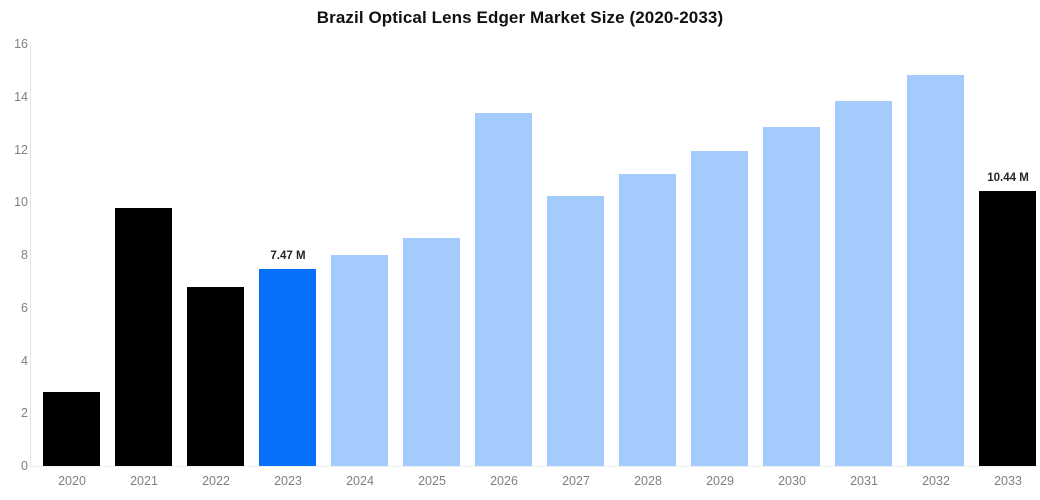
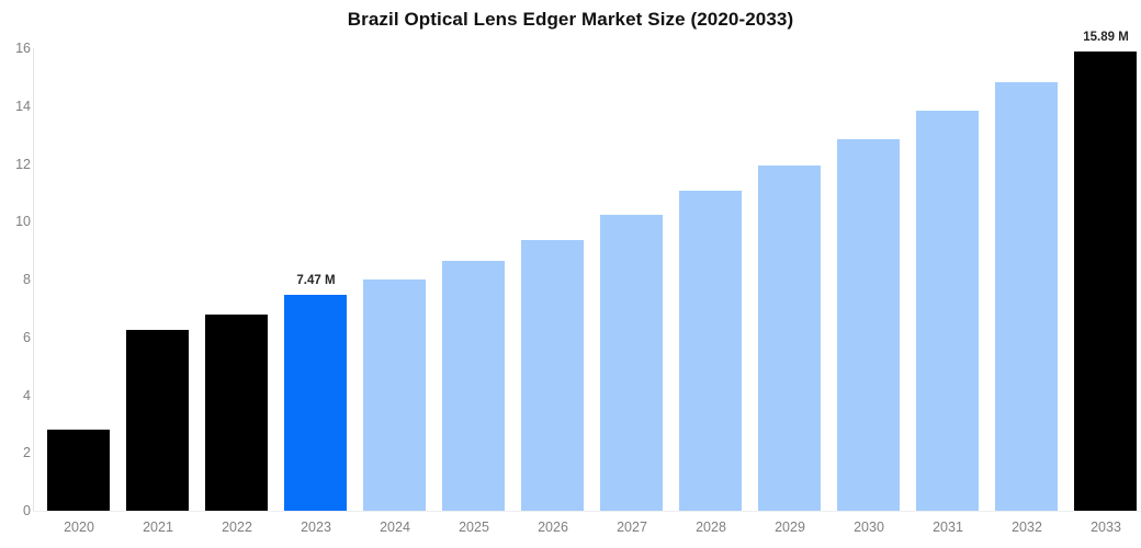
2021: 9.8 -> 6.3
2026: 13.4 -> 9.4
2033: 10.44 -> 15.89
